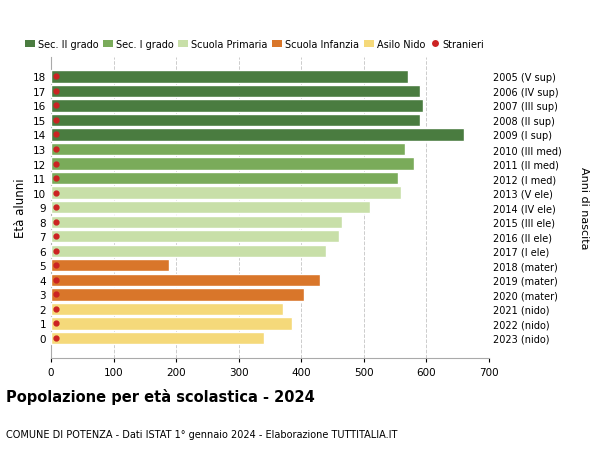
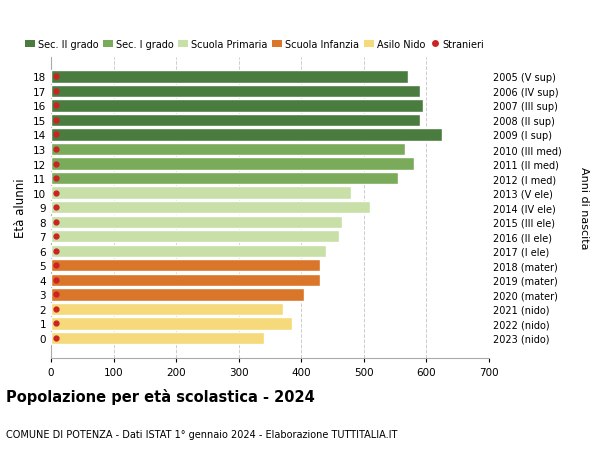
14: 660 -> 625
10: 560 -> 480
5: 188 -> 430
